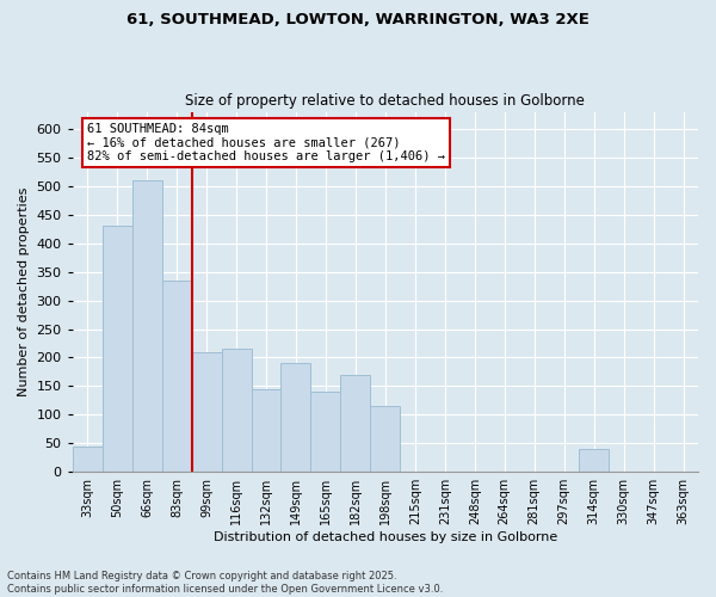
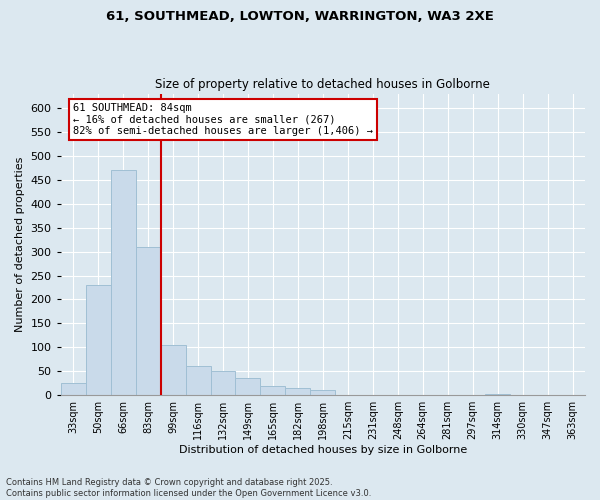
33sqm: 45 -> 25
50sqm: 430 -> 230
66sqm: 510 -> 470
83sqm: 335 -> 310
99sqm: 210 -> 105
116sqm: 215 -> 60
132sqm: 145 -> 50
149sqm: 190 -> 35
165sqm: 140 -> 20
182sqm: 170 -> 15
198sqm: 115 -> 10
314sqm: 40 -> 3
